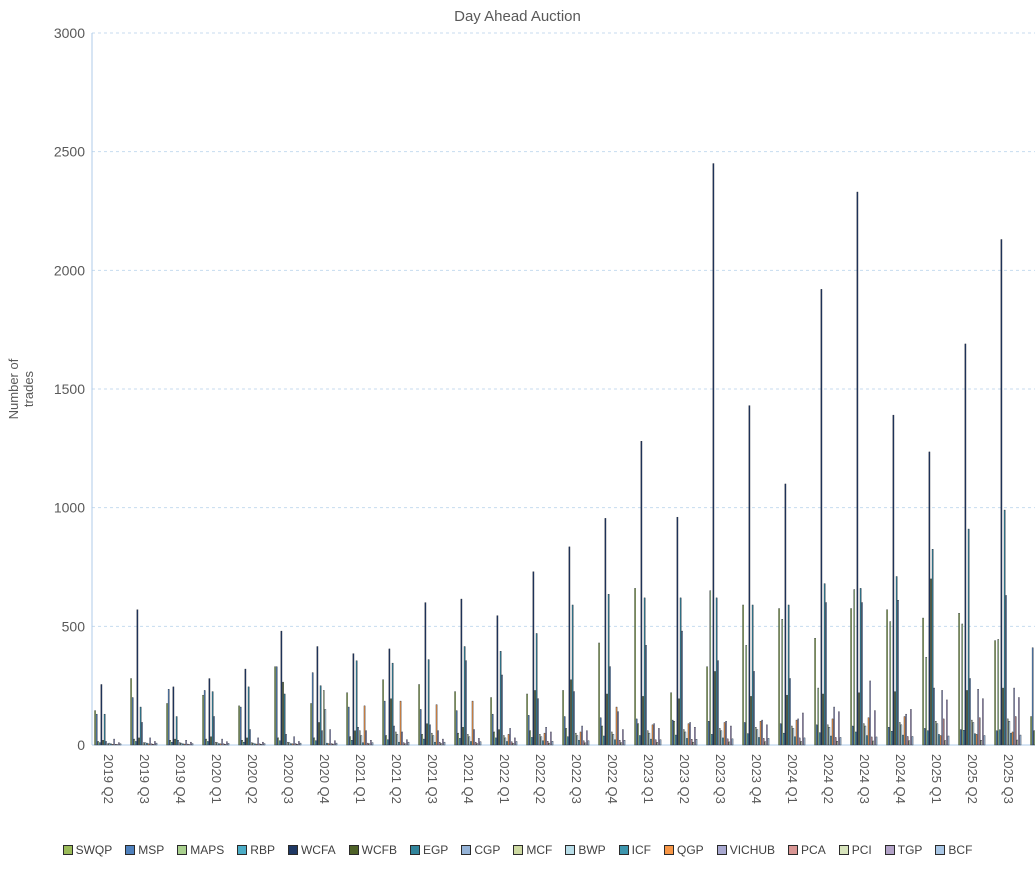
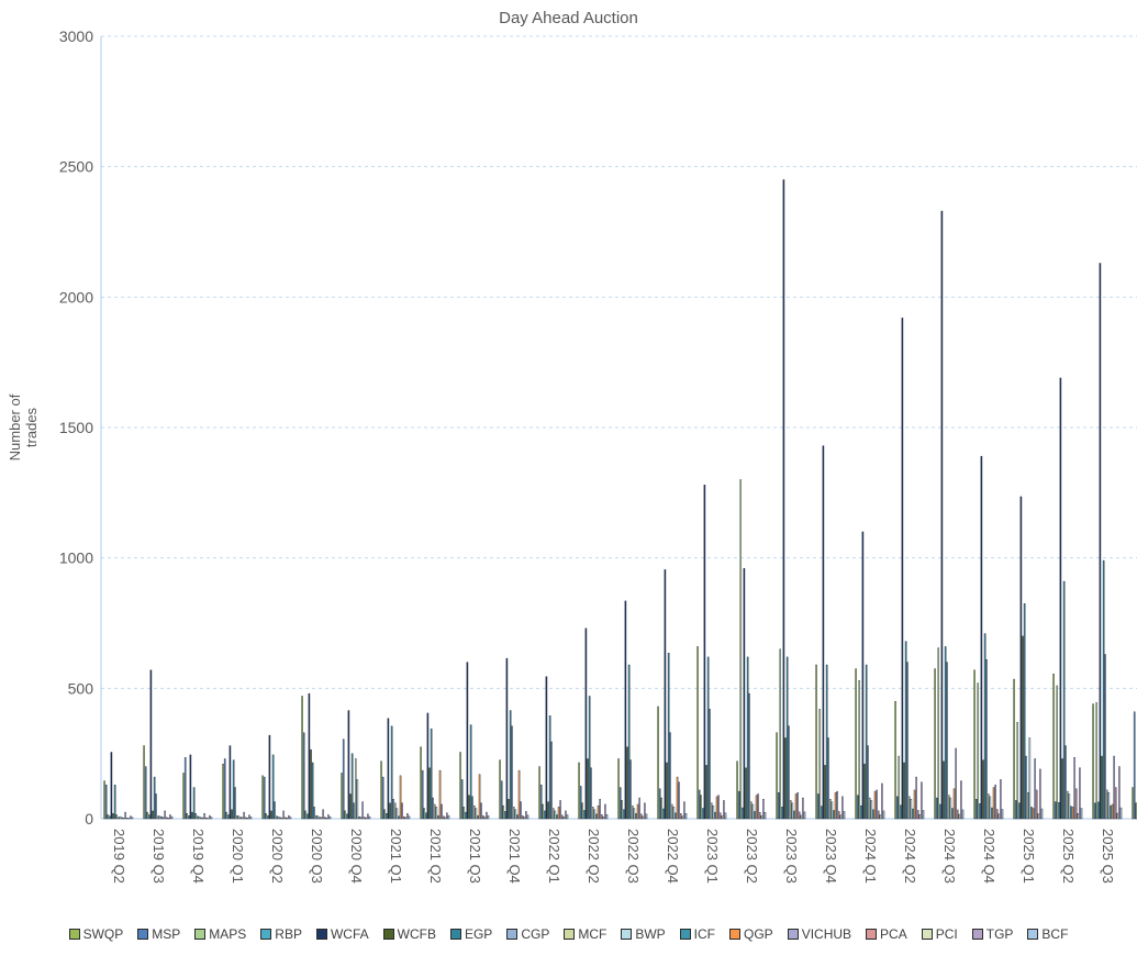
SWQP/2020 Q3: 330 -> 470
MAPS/2023 Q2: 100 -> 1300
BWP/2025 Q1: 90 -> 310
